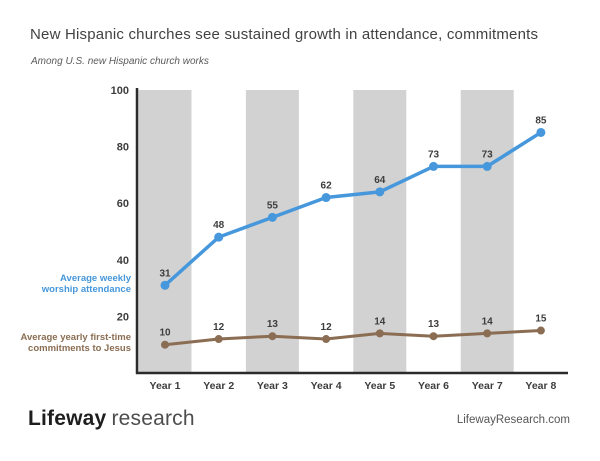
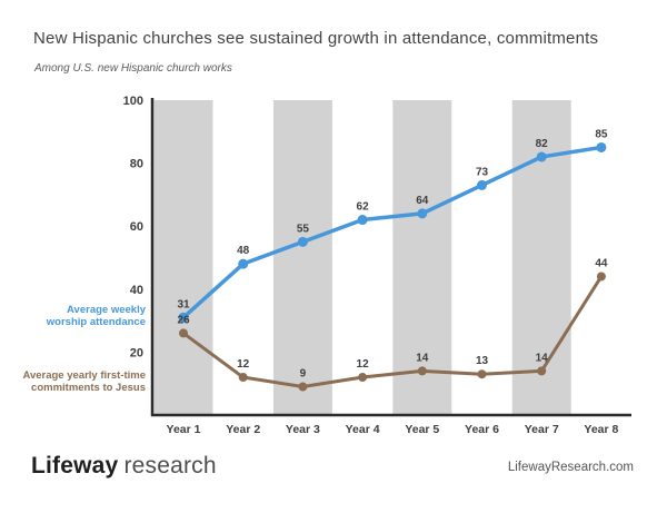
Average yearly first-time commitments to Jesus/Year 1: 10 -> 26
Average yearly first-time commitments to Jesus/Year 3: 13 -> 9
Average weekly worship attendance/Year 7: 73 -> 82
Average yearly first-time commitments to Jesus/Year 8: 15 -> 44
